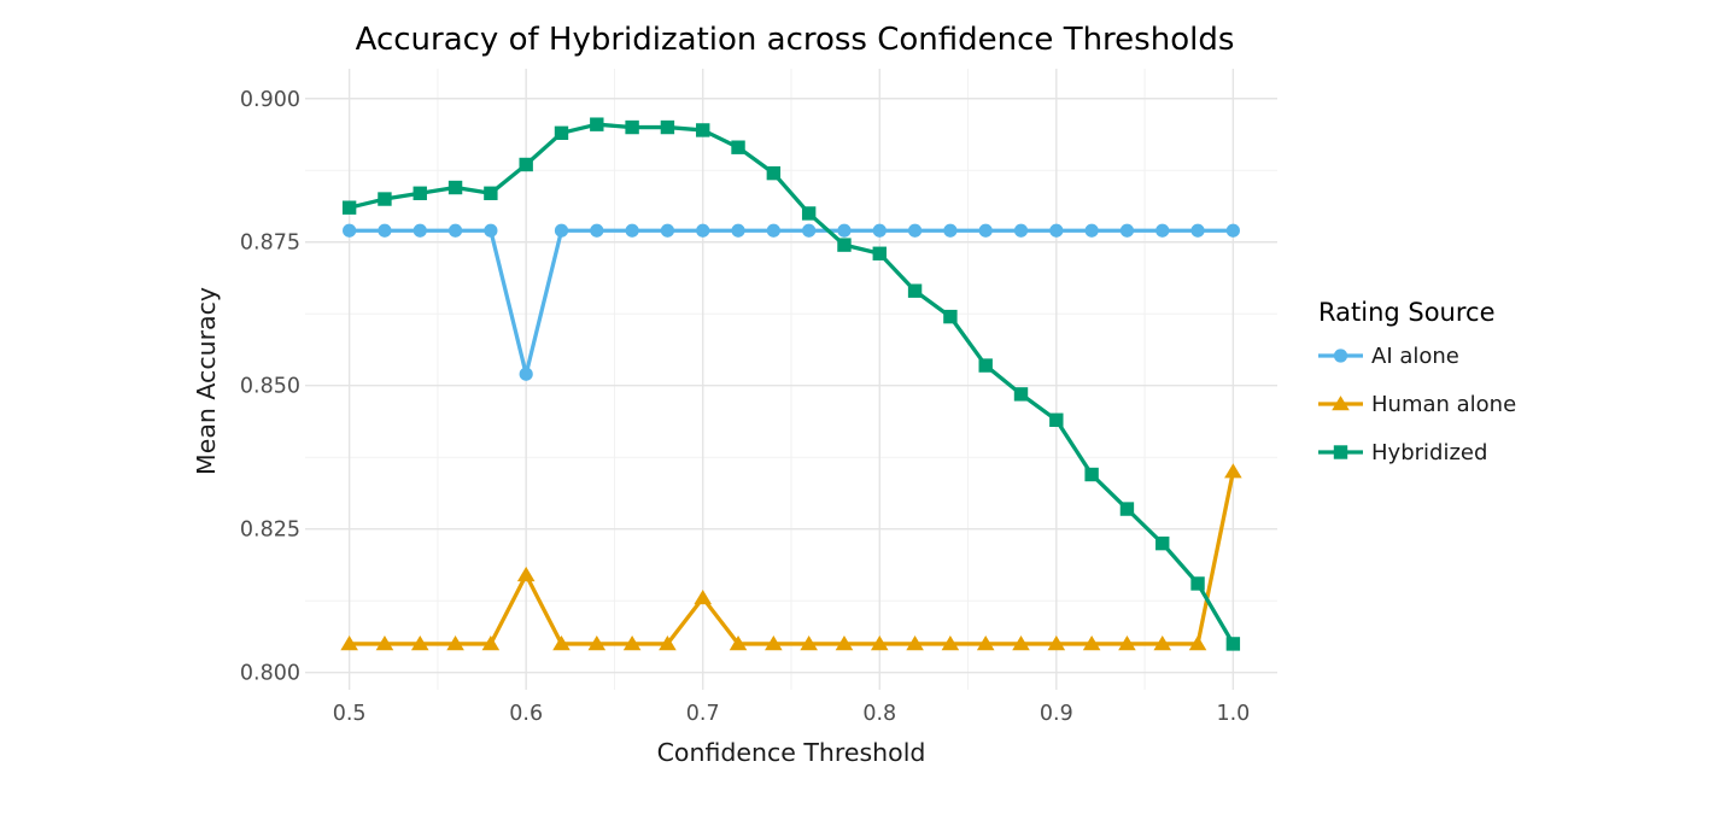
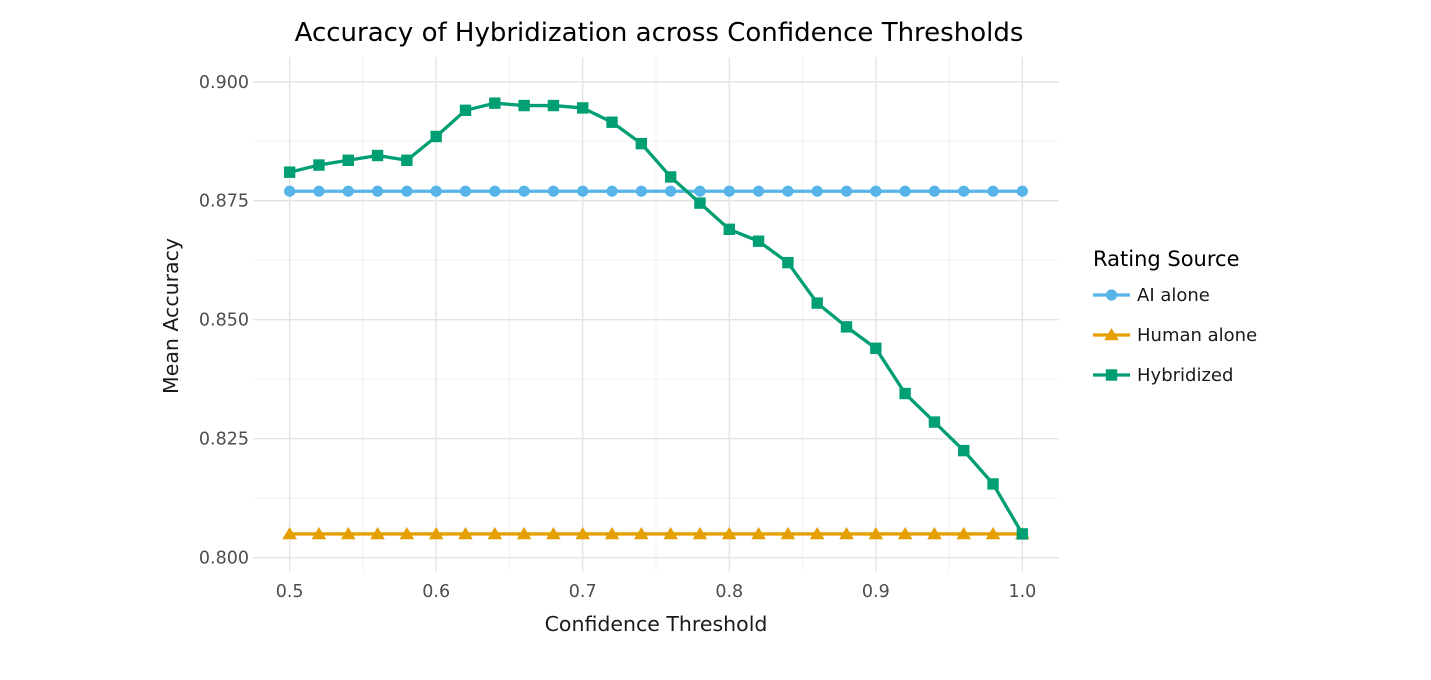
AI alone/0.6: 0.852 -> 0.877
Human alone/0.6: 0.817 -> 0.805
Human alone/0.7: 0.813 -> 0.805
Hybridized/0.8: 0.873 -> 0.869
Human alone/1.0: 0.835 -> 0.805
